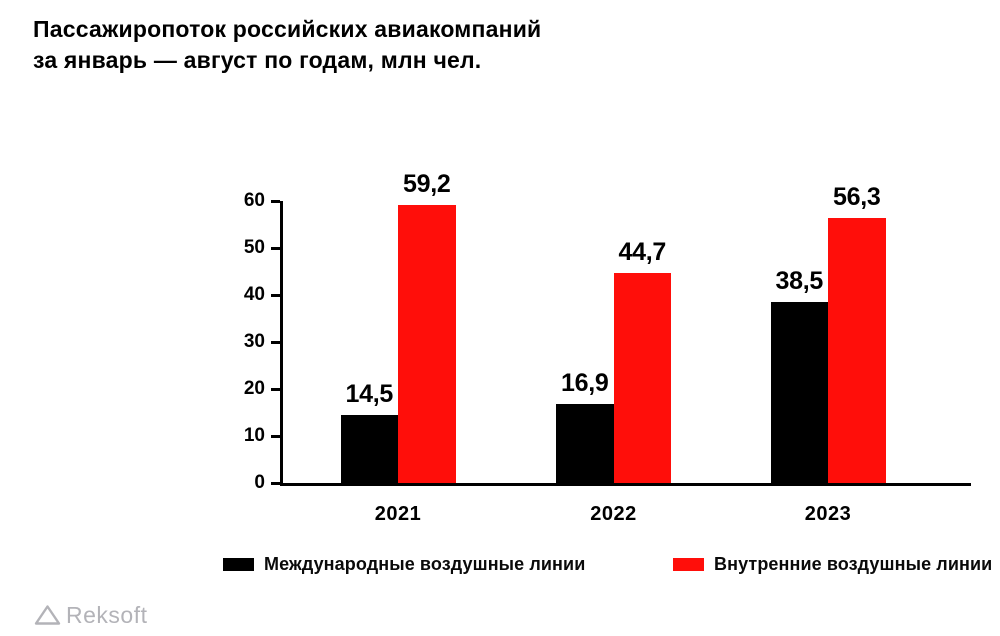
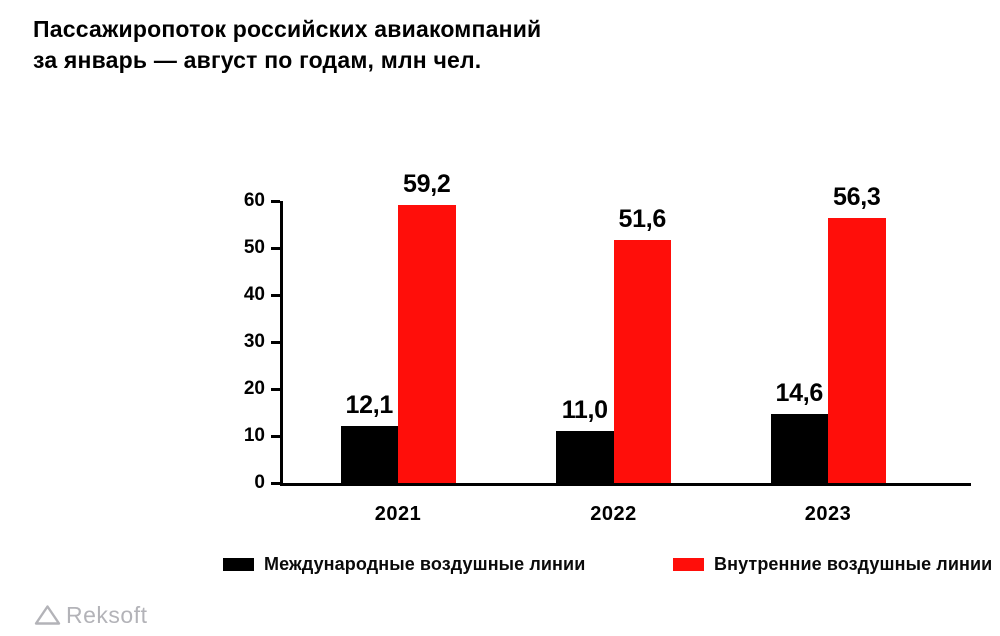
Международные воздушные линии/2021: 14,5 -> 12,1
Международные воздушные линии/2022: 16,9 -> 11,0
Внутренние воздушные линии/2022: 44,7 -> 51,6
Международные воздушные линии/2023: 38,5 -> 14,6
